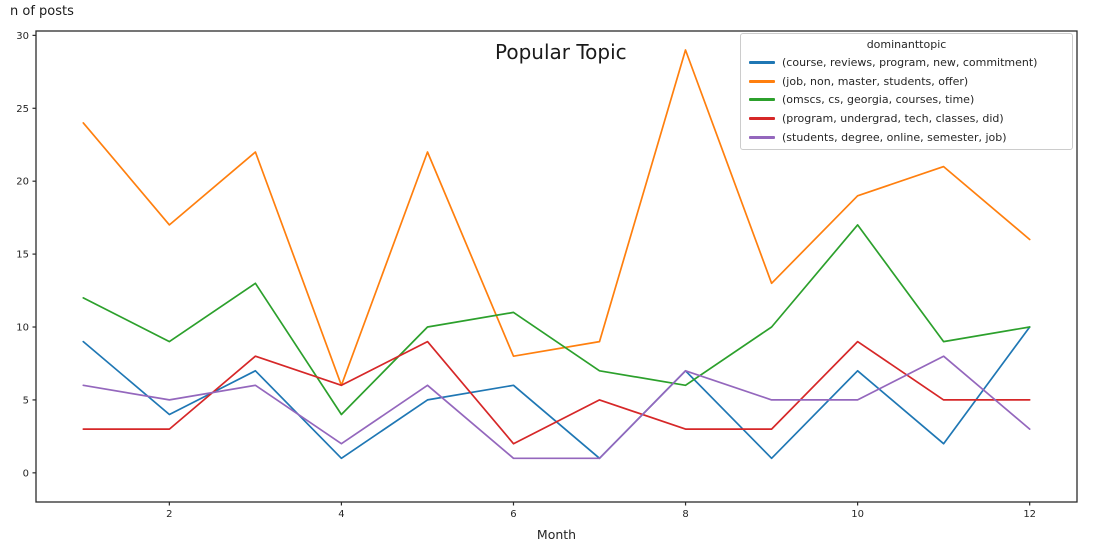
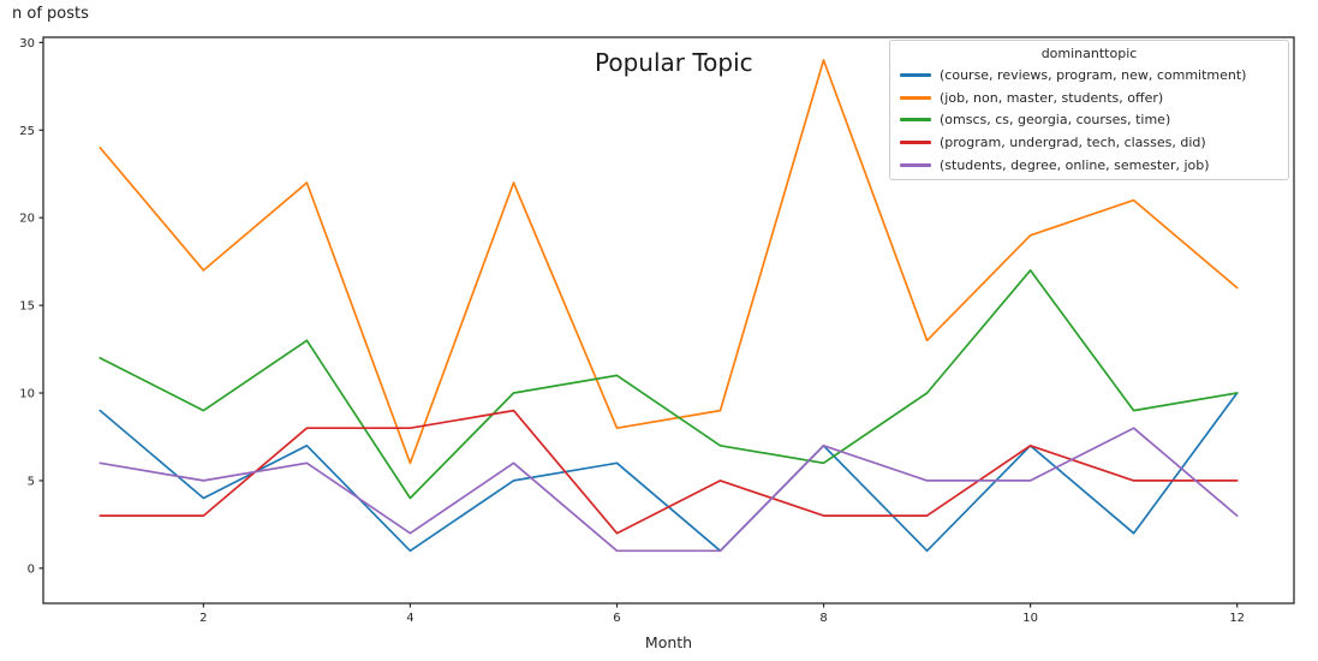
(program, undergrad, tech, classes, did)/4: 6 -> 8
(program, undergrad, tech, classes, did)/10: 9 -> 7
